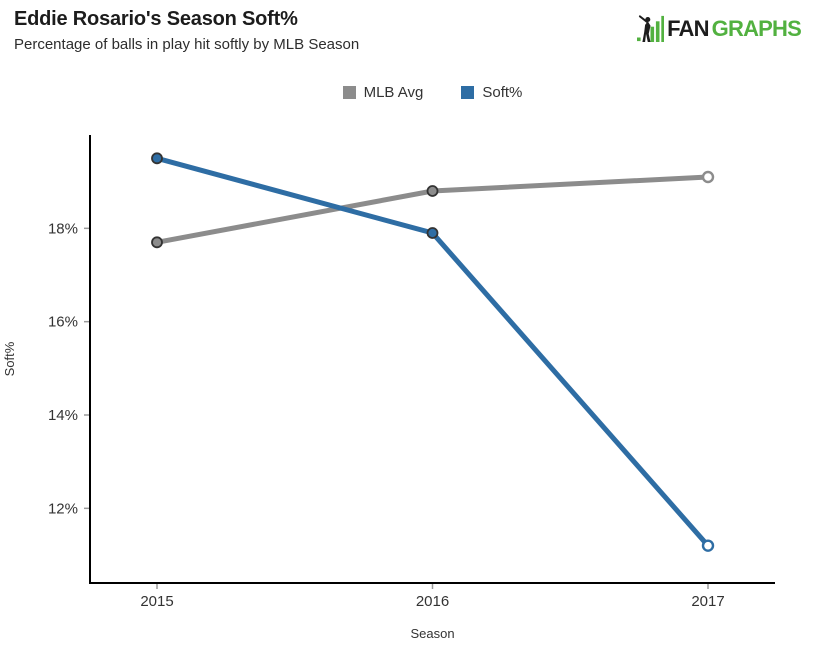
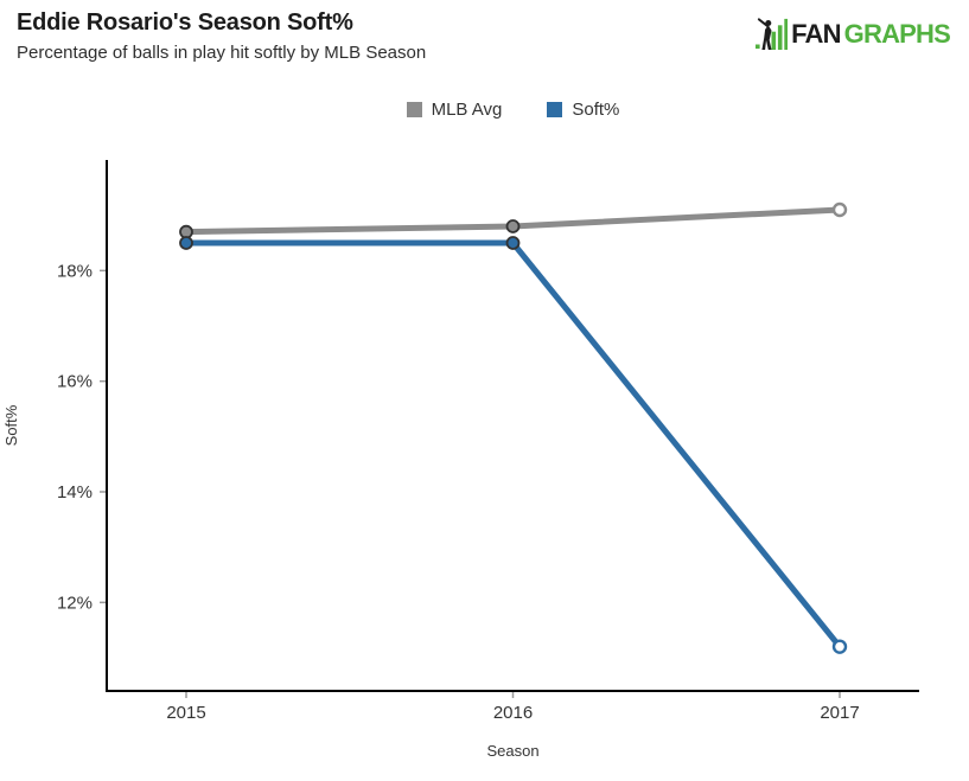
MLB Avg/2015: 17.7% -> 18.7%
Soft%/2015: 19.5% -> 18.5%
Soft%/2016: 17.9% -> 18.5%
